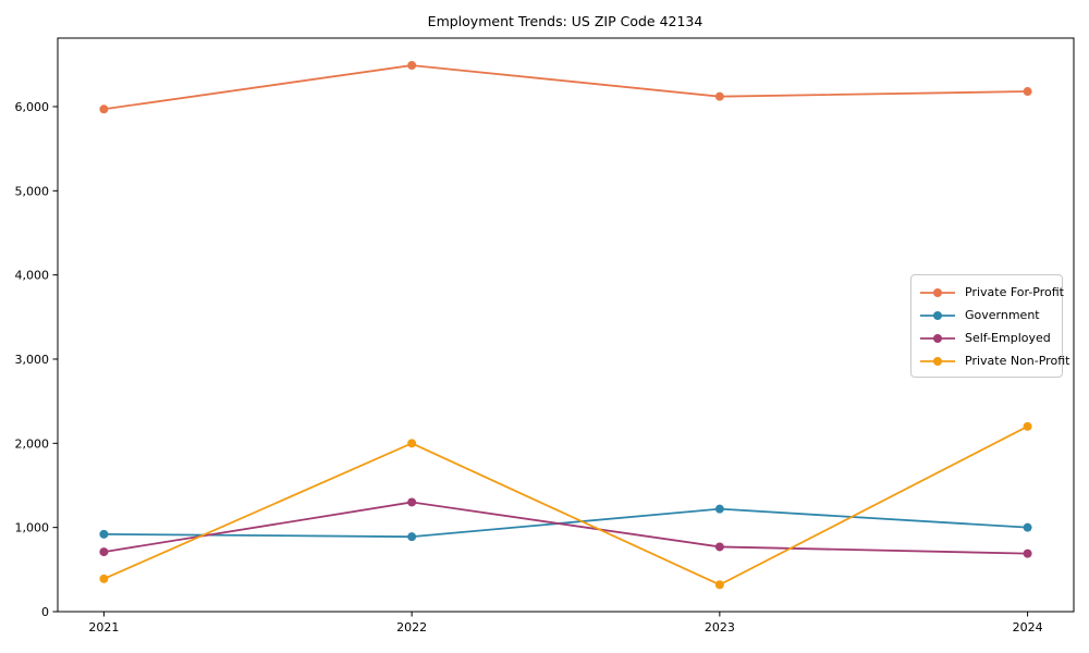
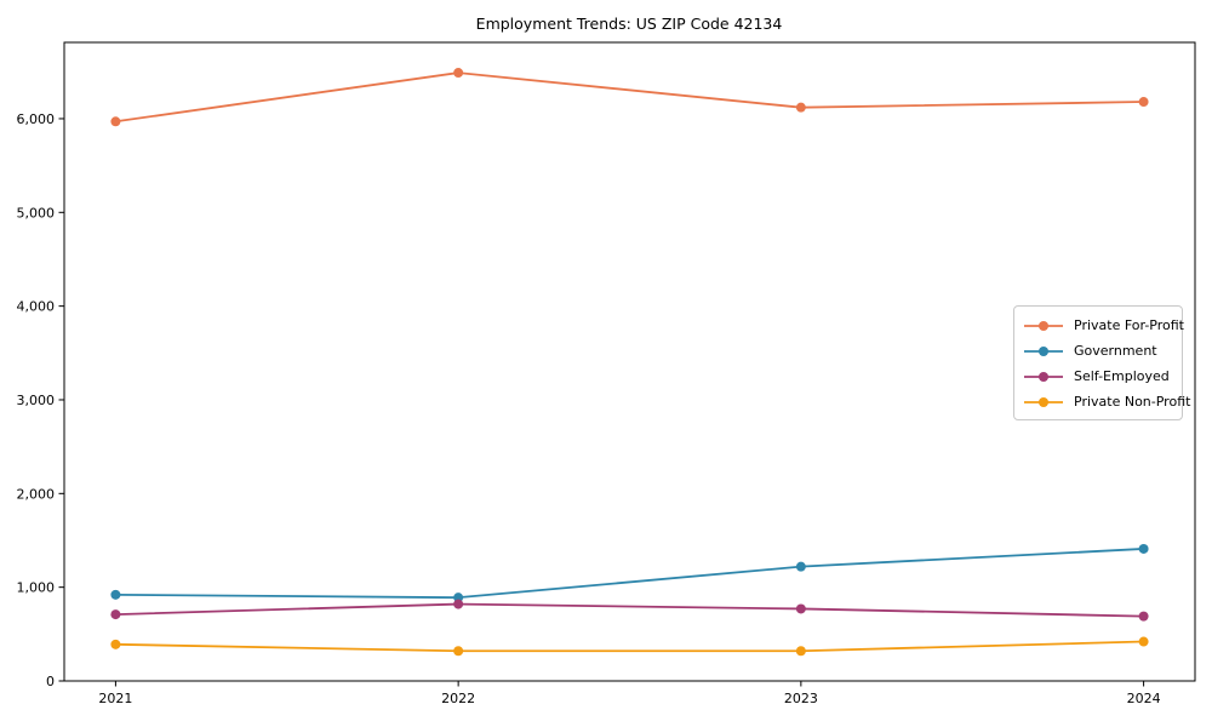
Self-Employed/2022: 1300 -> 800
Private Non-Profit/2022: 2000 -> 300
Government/2024: 1000 -> 1400
Private Non-Profit/2024: 2200 -> 400
